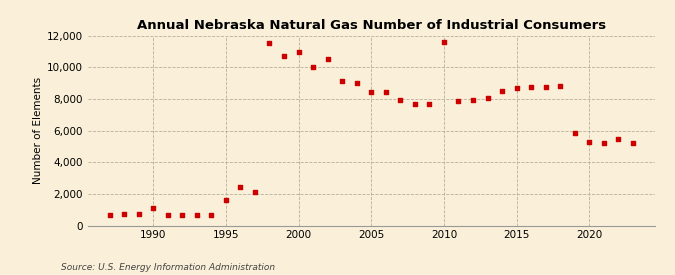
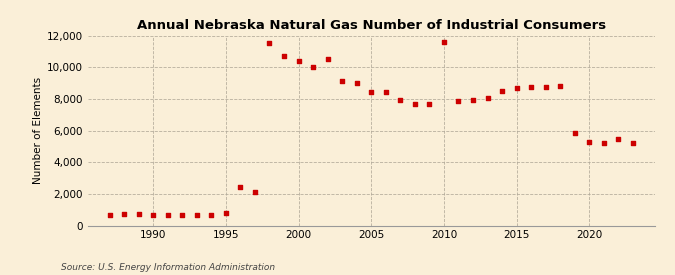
1990: 1,100 -> 600
1995: 1,600 -> 800
2000: 11,000 -> 10,400
